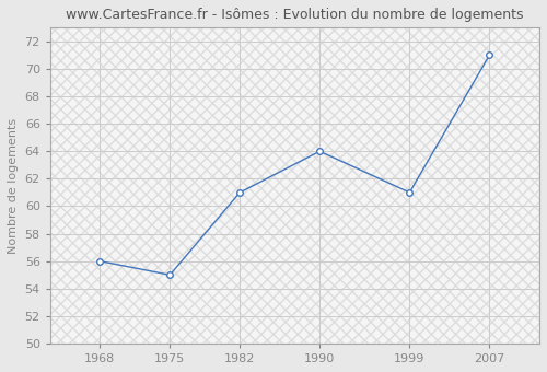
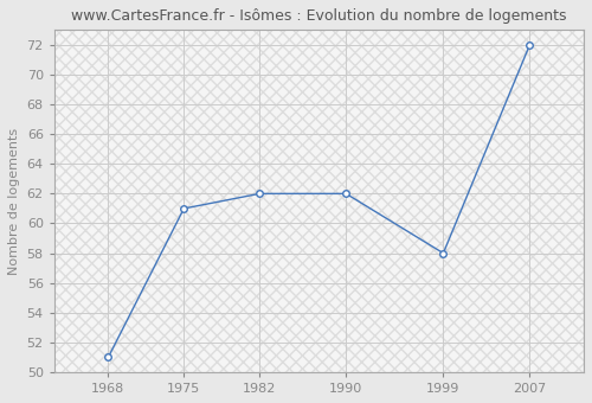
1968: 56 -> 51
1975: 55 -> 61
1982: 61 -> 62
1990: 64 -> 62
1999: 61 -> 58
2007: 71 -> 72
